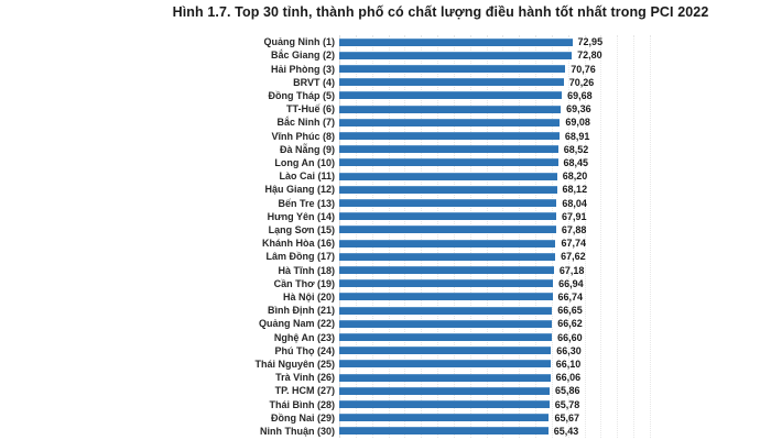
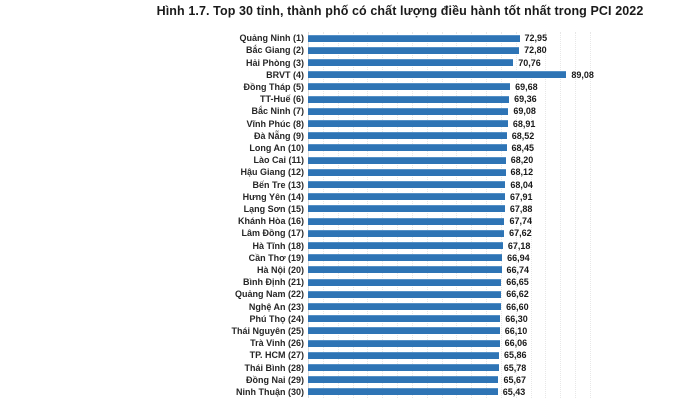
BRVT (4): 70,26 -> 89,08
